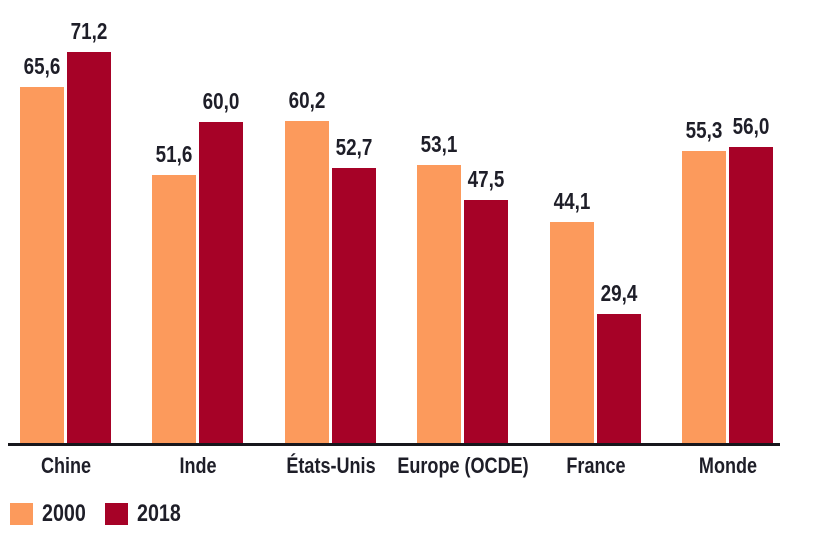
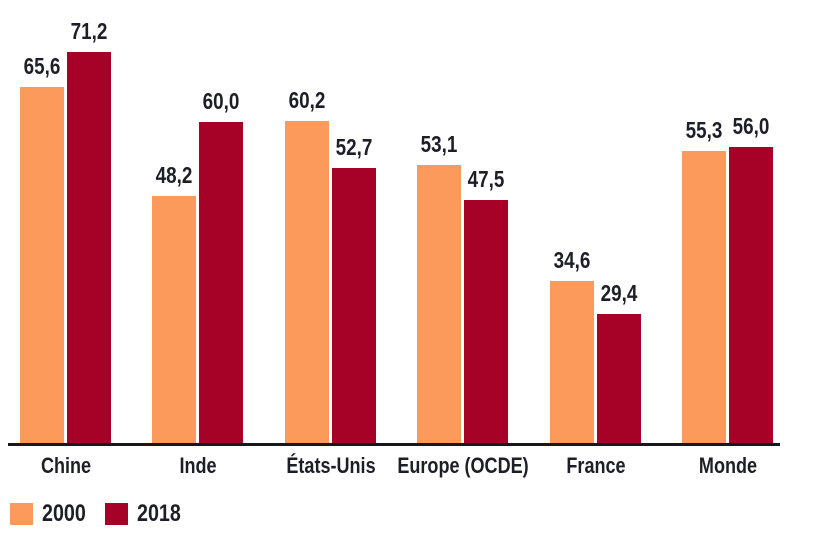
2000/Inde: 51,6 -> 48,2
2000/France: 44,1 -> 34,6
